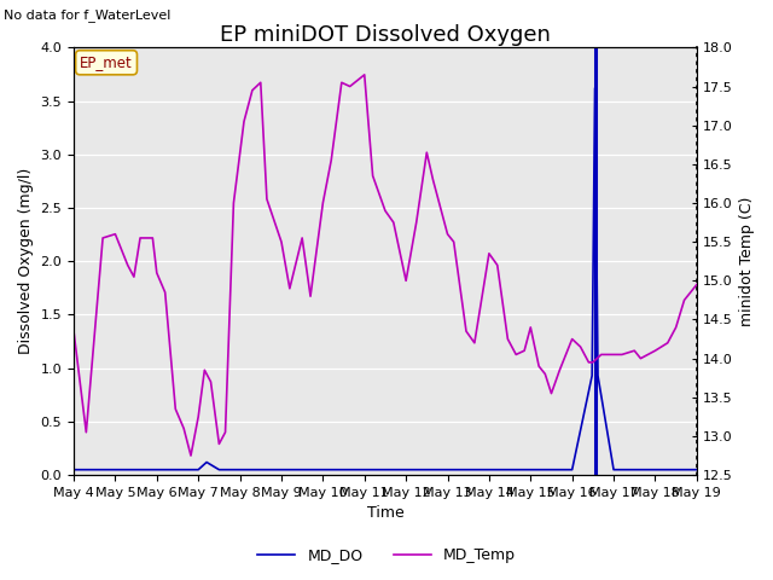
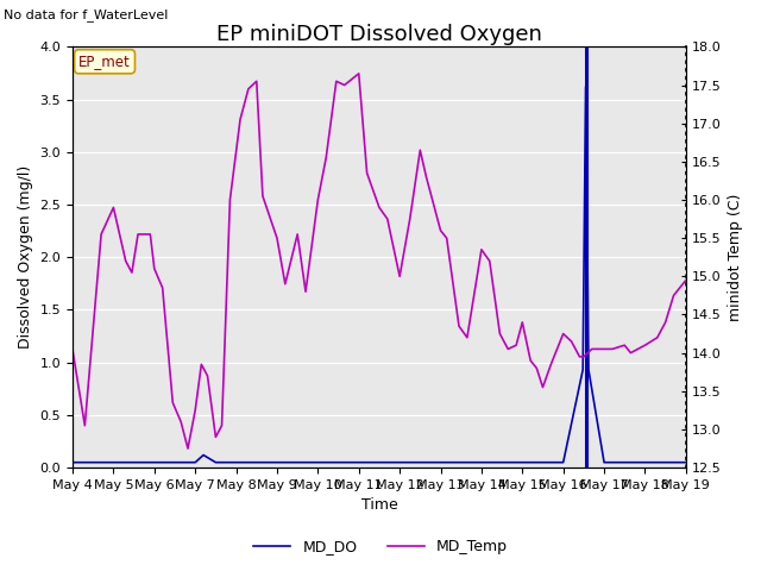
MD_Temp/May 4: 14.35 -> 14.04
MD_Temp/May 5: 15.60 -> 15.90
